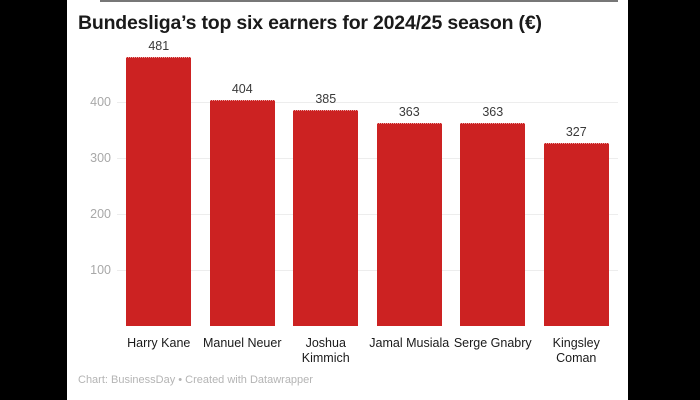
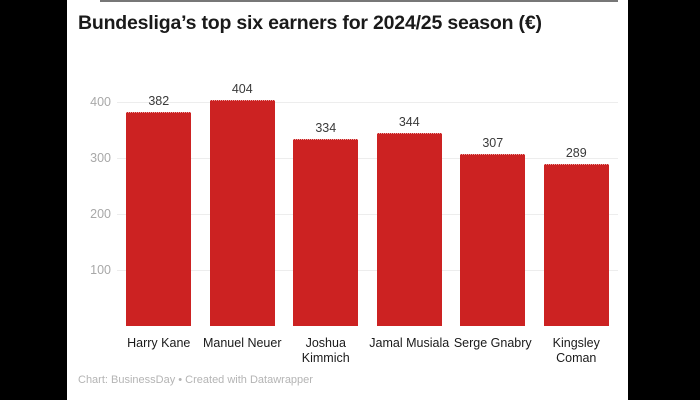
Harry Kane: 481 -> 382
Joshua Kimmich: 385 -> 334
Jamal Musiala: 363 -> 344
Serge Gnabry: 363 -> 307
Kingsley Coman: 327 -> 289
